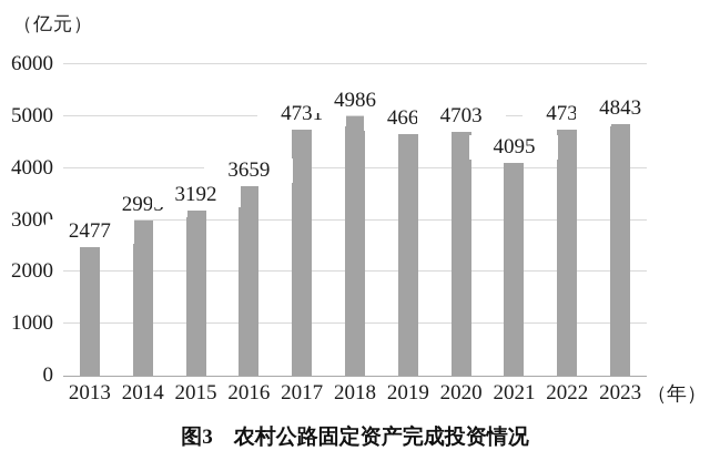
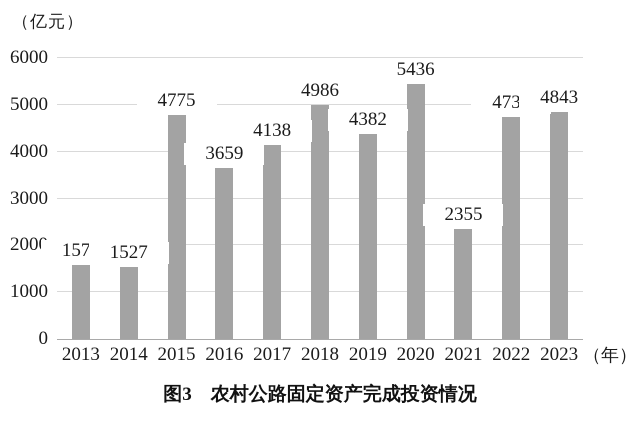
2013: 2477 -> 1572
2014: 2995 -> 1527
2015: 3192 -> 4775
2017: 4731 -> 4138
2019: 4663 -> 4382
2020: 4703 -> 5436
2021: 4095 -> 2355
